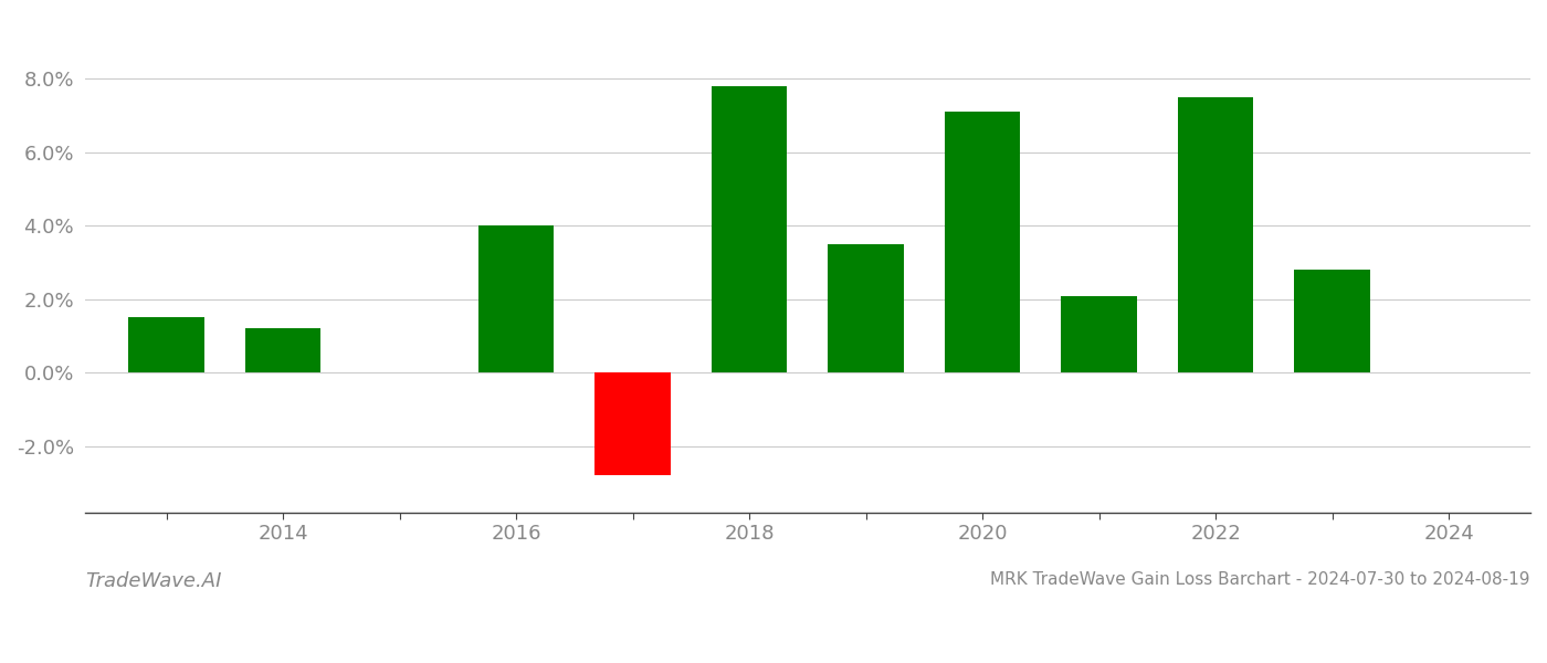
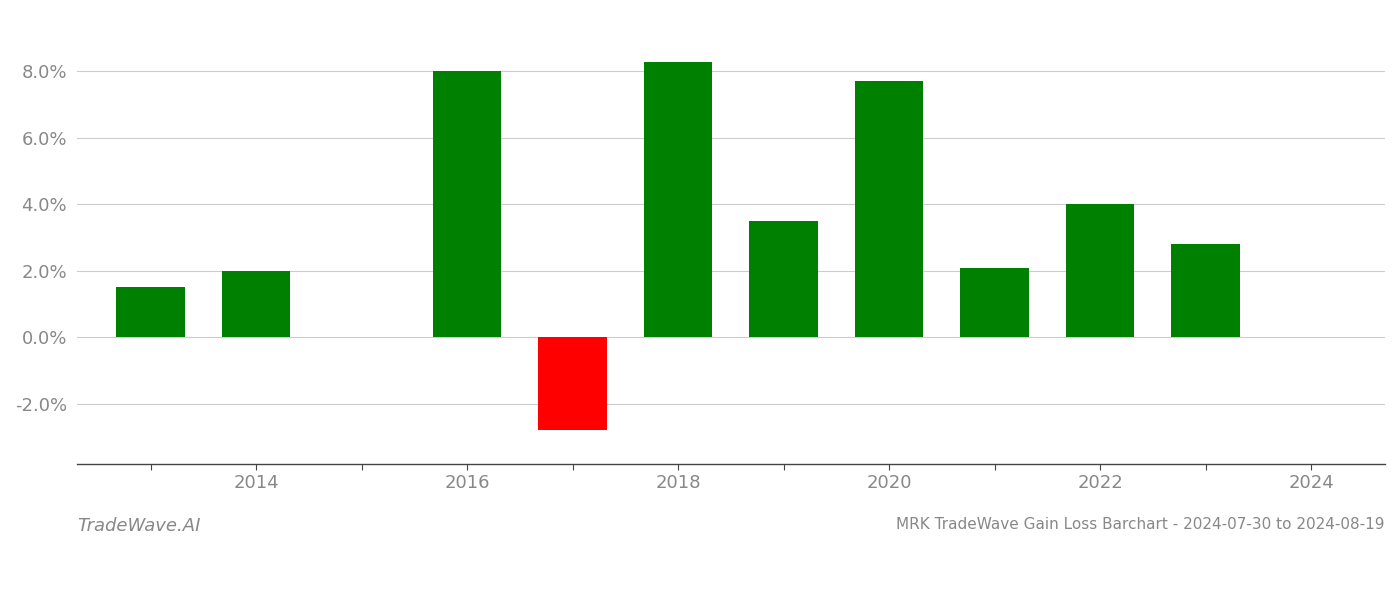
2014: 1.2% -> 2.0%
2016: 4.0% -> 8.0%
2018: 7.8% -> 8.3%
2020: 7.1% -> 7.7%
2022: 7.5% -> 4.0%
